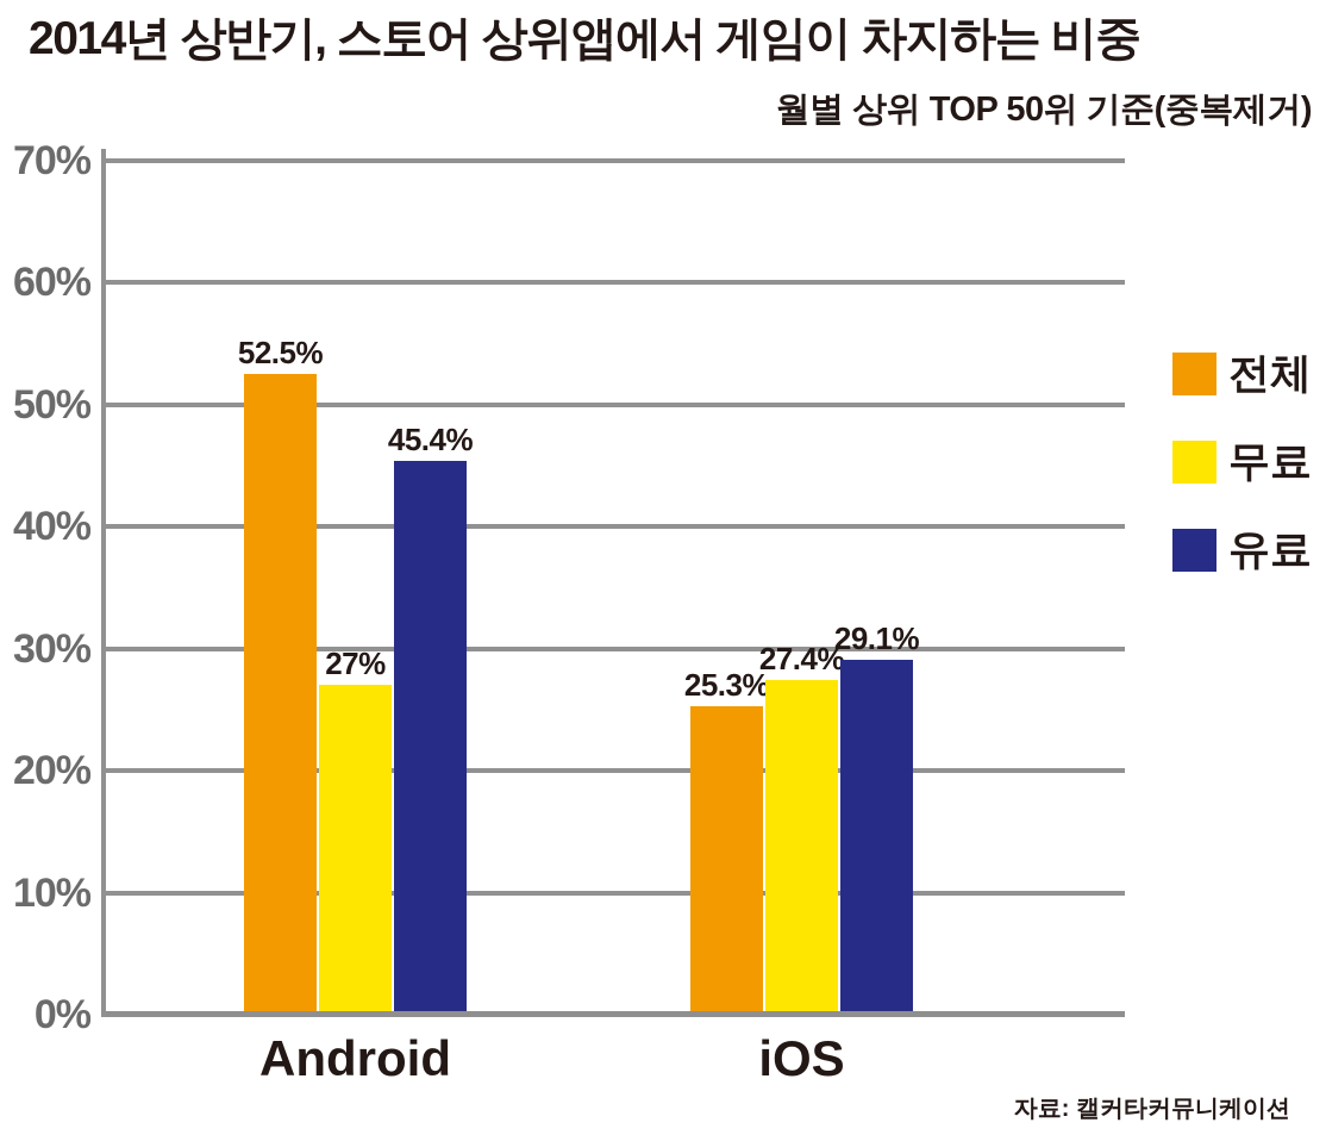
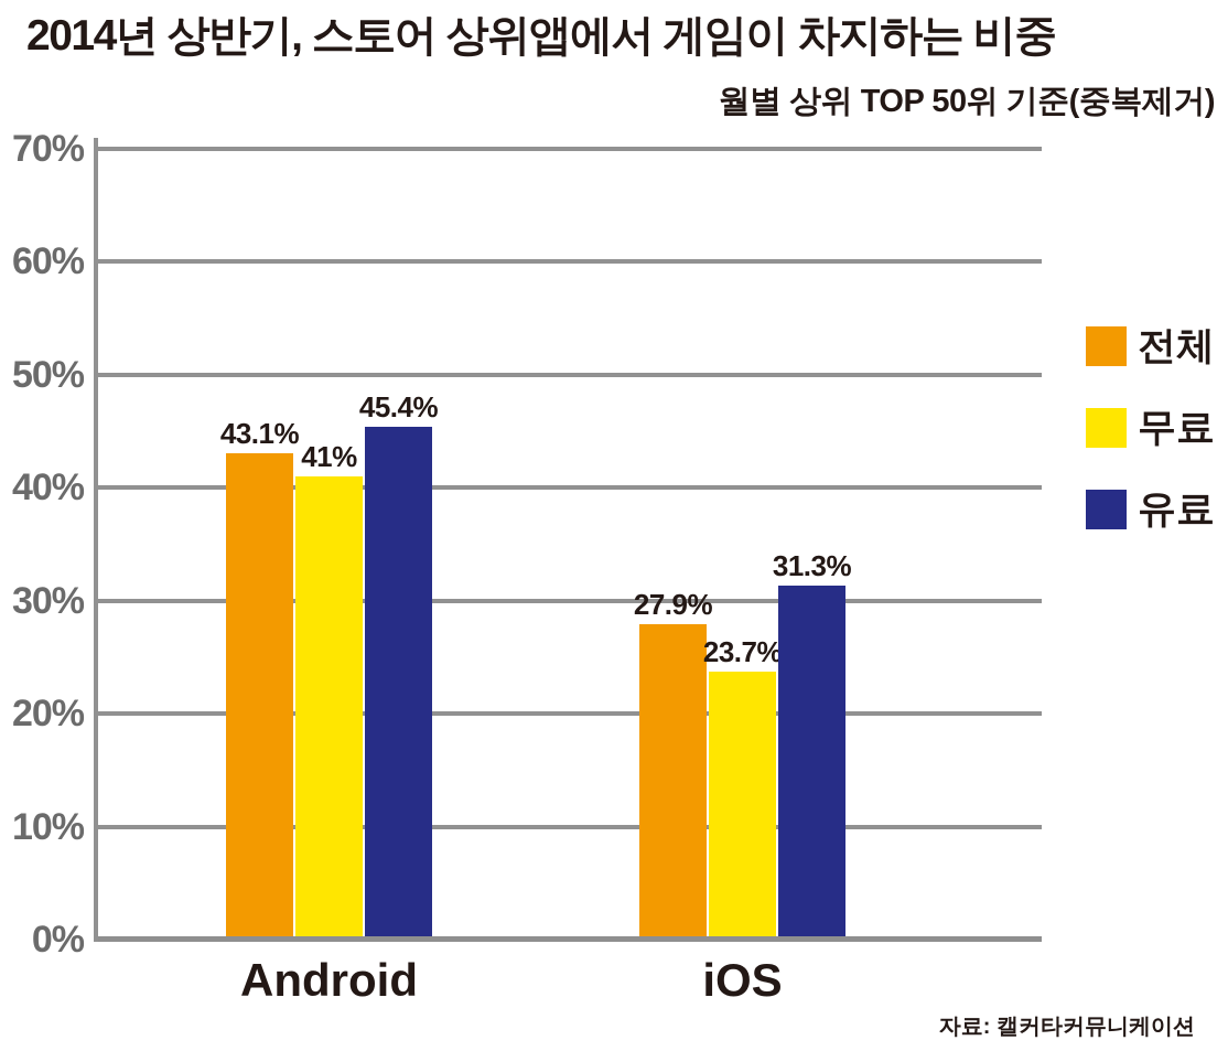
전체/Android: 52.5% -> 43.1%
무료/Android: 27% -> 41%
전체/iOS: 25.3% -> 27.9%
무료/iOS: 27.4% -> 23.7%
유료/iOS: 29.1% -> 31.3%
